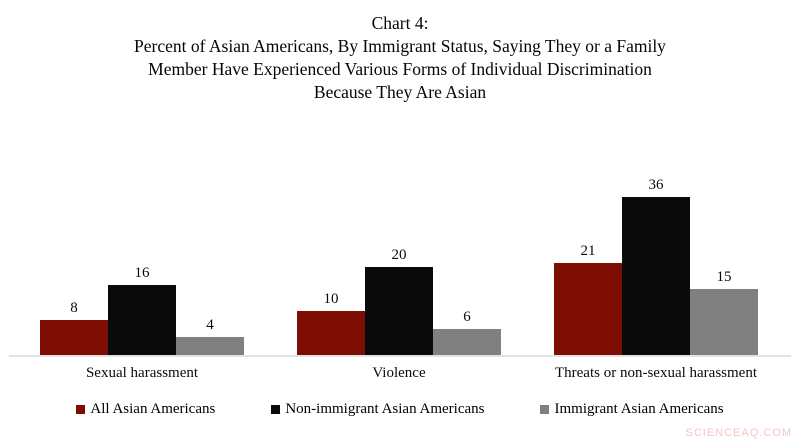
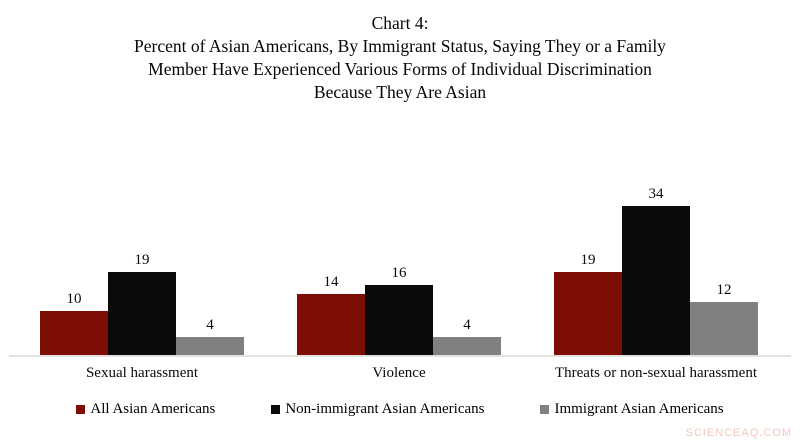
All Asian Americans/Sexual harassment: 8 -> 10
Non-immigrant Asian Americans/Sexual harassment: 16 -> 19
All Asian Americans/Violence: 10 -> 14
Non-immigrant Asian Americans/Violence: 20 -> 16
Immigrant Asian Americans/Violence: 6 -> 4
All Asian Americans/Threats or non-sexual harassment: 21 -> 19
Non-immigrant Asian Americans/Threats or non-sexual harassment: 36 -> 34
Immigrant Asian Americans/Threats or non-sexual harassment: 15 -> 12
